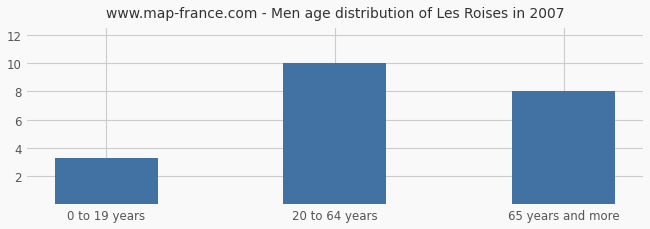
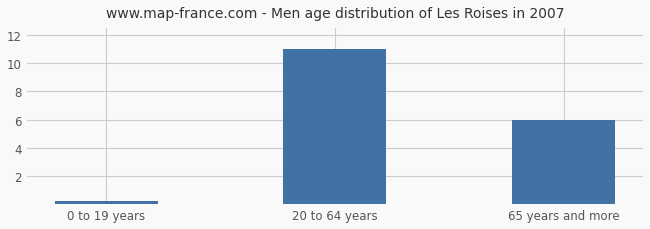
0 to 19 years: 3.3 -> 0.2
20 to 64 years: 10.0 -> 11.0
65 years and more: 8.0 -> 6.0
